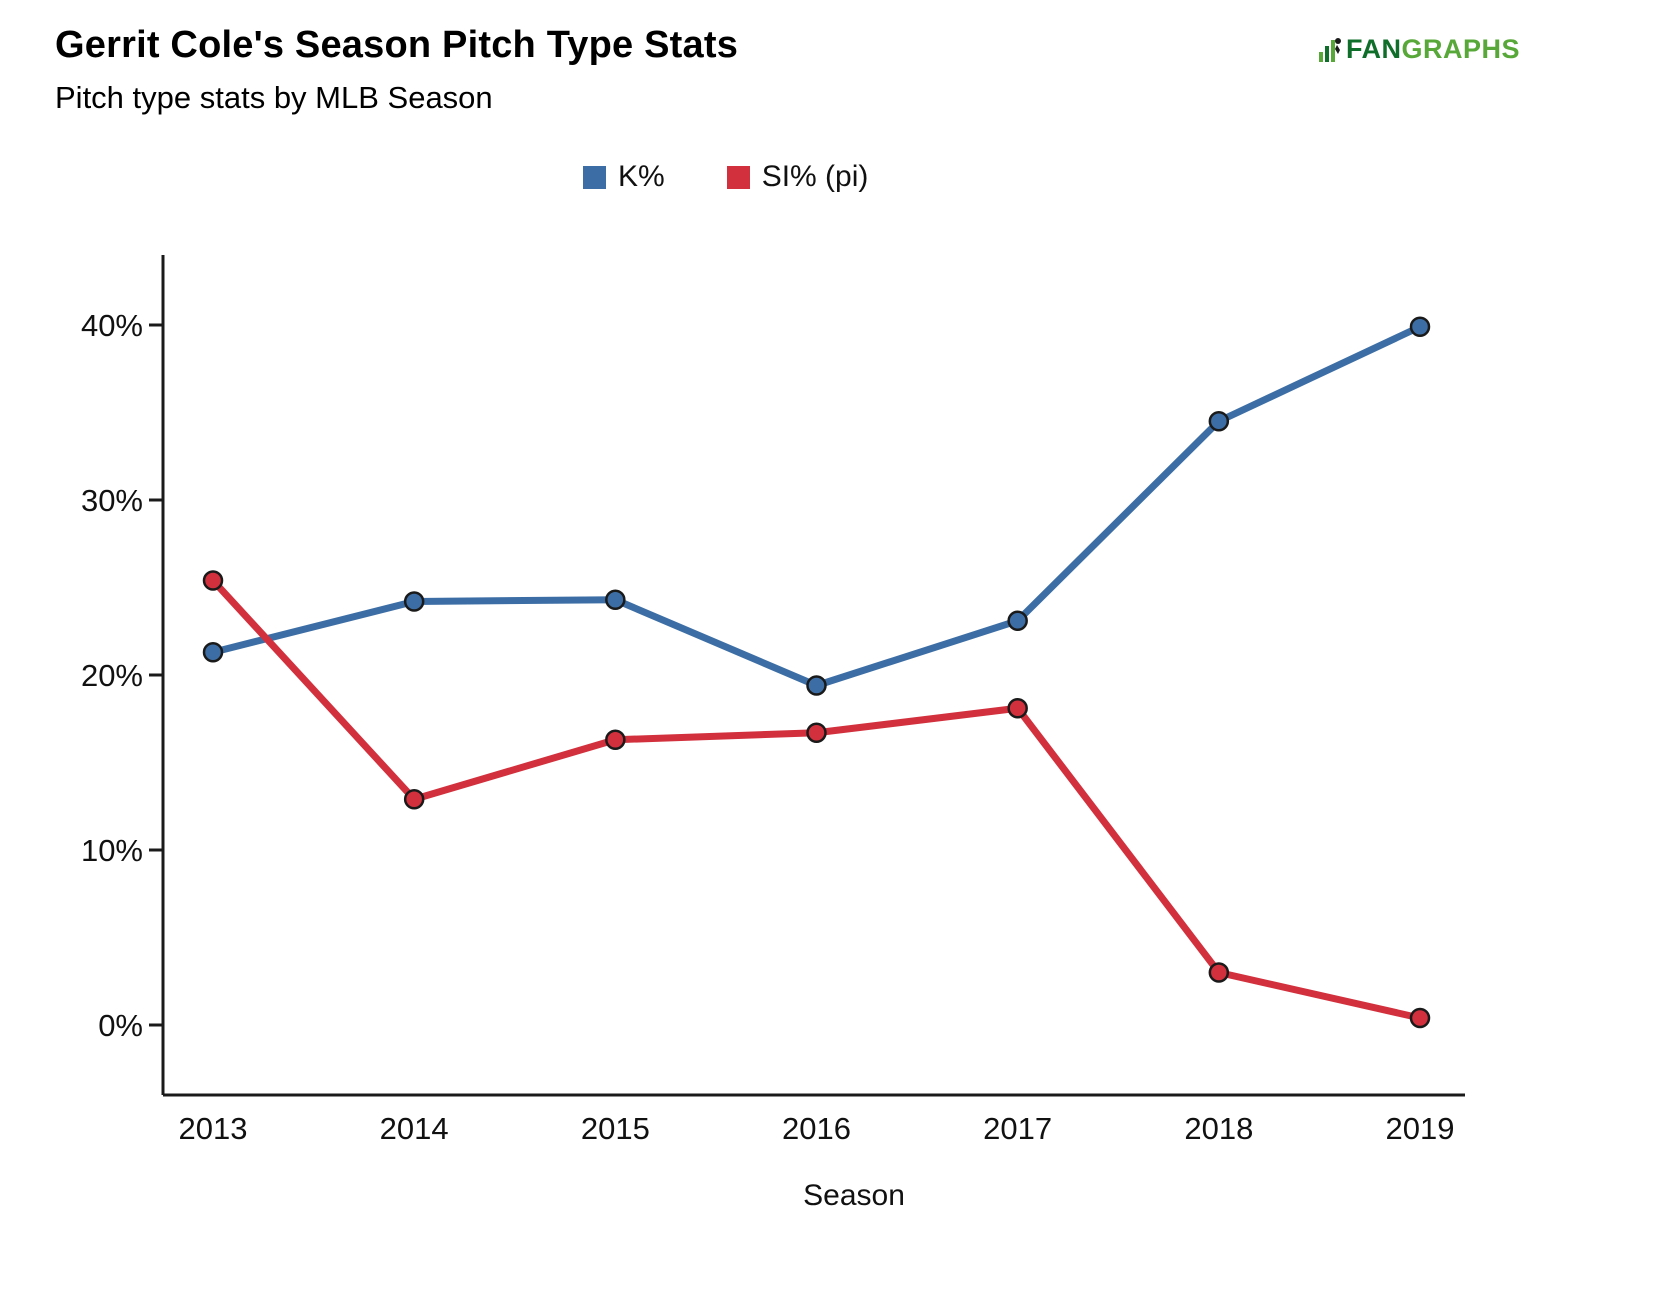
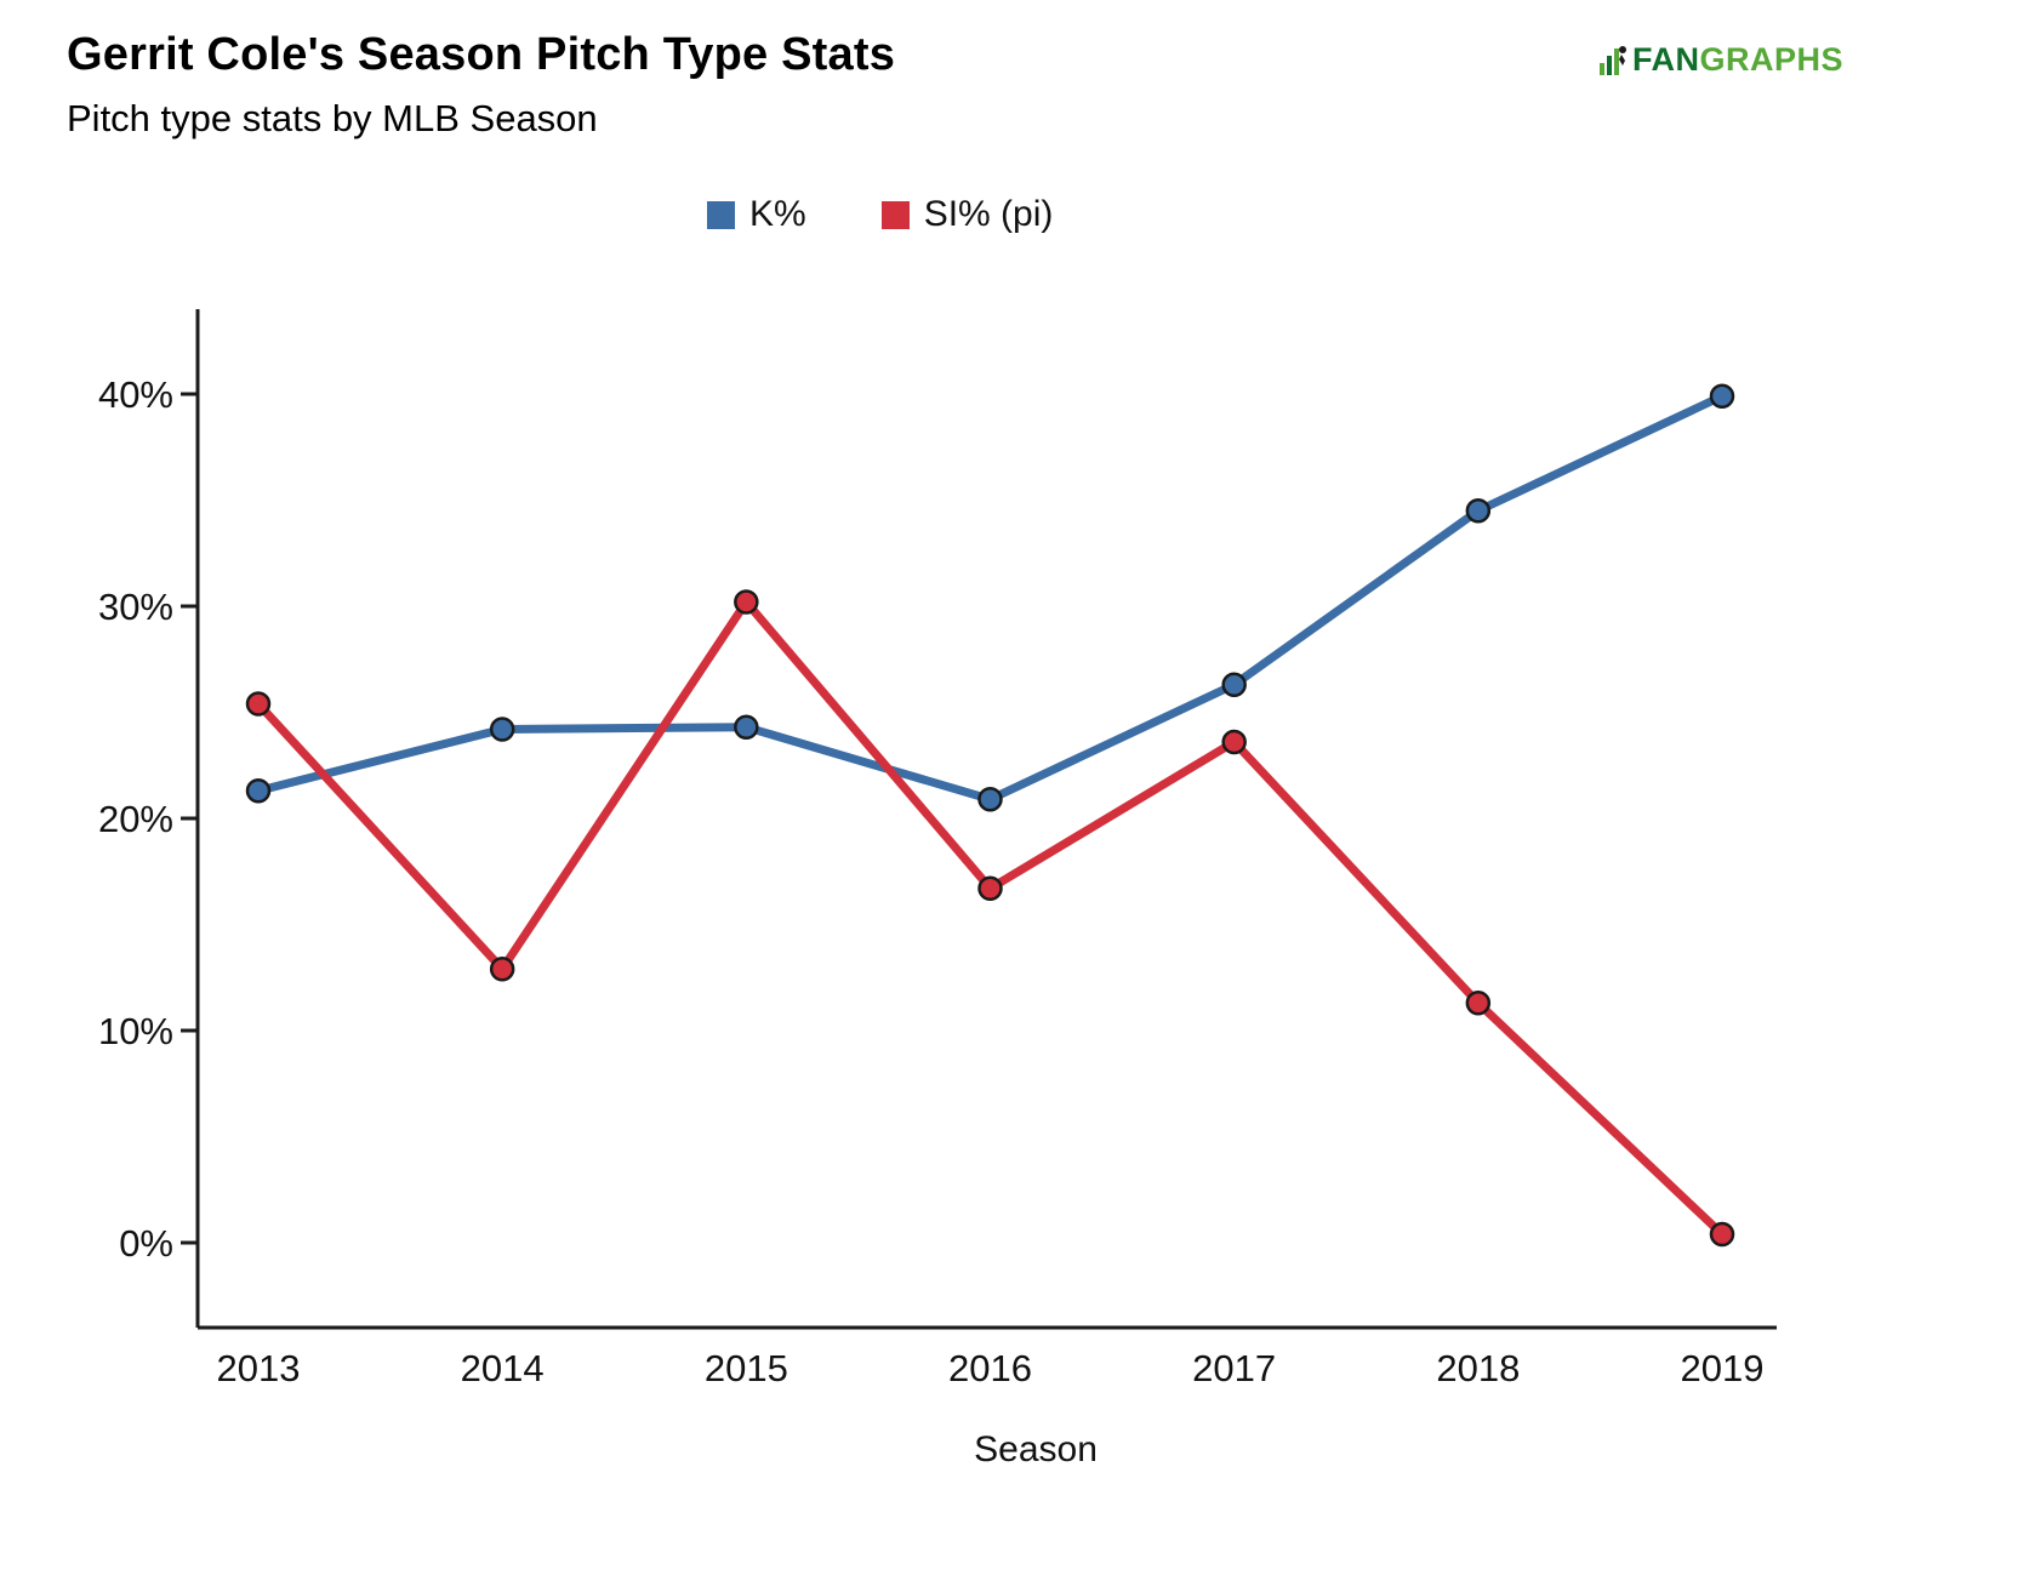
SI% (pi)/2015: 16.3% -> 30.2%
K%/2016: 19.4% -> 20.9%
K%/2017: 23.1% -> 26.3%
SI% (pi)/2017: 18.1% -> 23.6%
SI% (pi)/2018: 3.0% -> 11.3%
